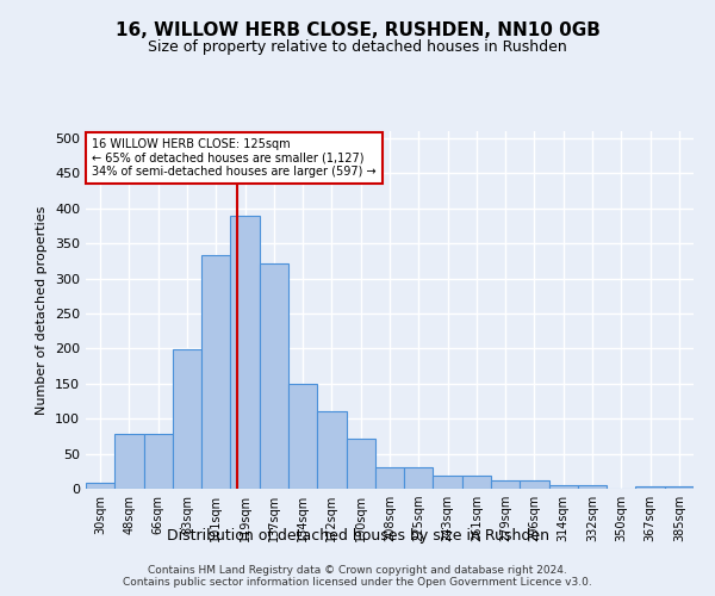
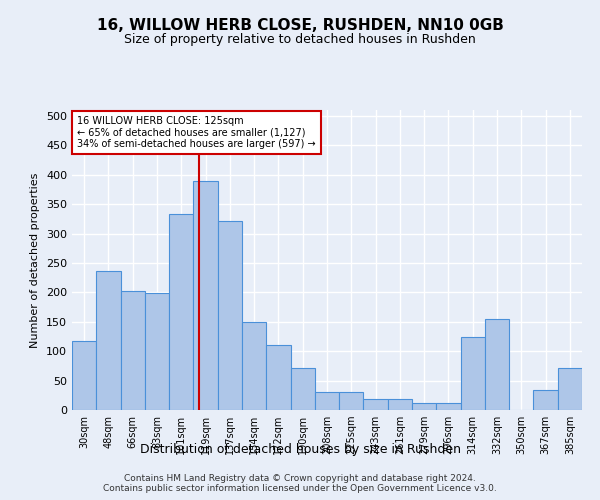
30sqm: 9 -> 118
48sqm: 78 -> 236
66sqm: 78 -> 202
314sqm: 5 -> 124
332sqm: 5 -> 154
367sqm: 3 -> 34
385sqm: 3 -> 72
